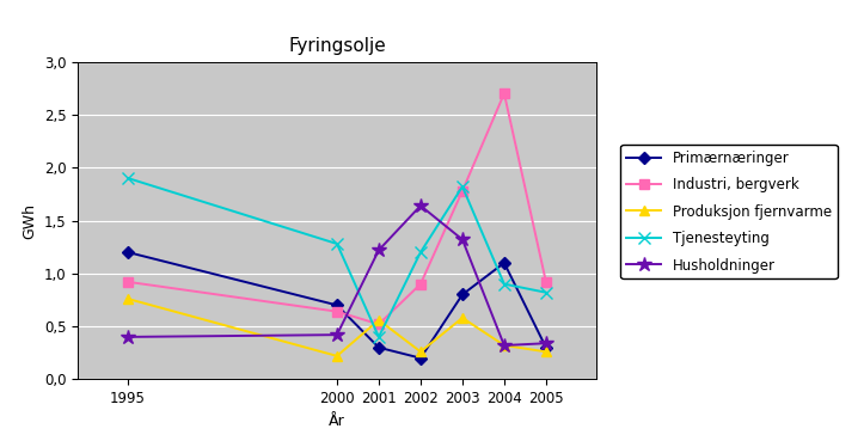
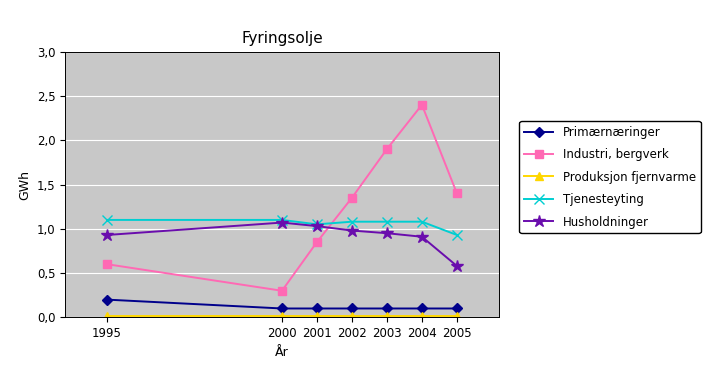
Primærnæringer/1995: 1,2 -> 0,2
Industri, bergverk/1995: 0,92 -> 0,60
Produksjon fjernvarme/1995: 0,76 -> 0,02
Tjenesteyting/1995: 1,90 -> 1,10
Husholdninger/1995: 0,40 -> 0,93
Primærnæringer/2000: 0,7 -> 0,1
Industri, bergverk/2000: 0,64 -> 0,30
Produksjon fjernvarme/2000: 0,22 -> 0,02
Tjenesteyting/2000: 1,28 -> 1,10
Husholdninger/2000: 0,42 -> 1,07
Primærnæringer/2001: 0,3 -> 0,1
Industri, bergverk/2001: 0,52 -> 0,85
Produksjon fjernvarme/2001: 0,56 -> 0,02
Tjenesteyting/2001: 0,40 -> 1,05
Husholdninger/2001: 1,22 -> 1,03
Primærnæringer/2002: 0,2 -> 0,1
Industri, bergverk/2002: 0,90 -> 1,35
Produksjon fjernvarme/2002: 0,26 -> 0,02
Tjenesteyting/2002: 1,20 -> 1,08
Husholdninger/2002: 1,64 -> 0,98
Primærnæringer/2003: 0,8 -> 0,1
Industri, bergverk/2003: 1,78 -> 1,90
Produksjon fjernvarme/2003: 0,58 -> 0,02
Tjenesteyting/2003: 1,82 -> 1,08
Husholdninger/2003: 1,32 -> 0,95
Primærnæringer/2004: 1,1 -> 0,1
Industri, bergverk/2004: 2,70 -> 2,40
Produksjon fjernvarme/2004: 0,32 -> 0,02
Tjenesteyting/2004: 0,90 -> 1,08
Husholdninger/2004: 0,32 -> 0,91
Primærnæringer/2005: 0,3 -> 0,1
Industri, bergverk/2005: 0,92 -> 1,40
Produksjon fjernvarme/2005: 0,26 -> 0,02
Tjenesteyting/2005: 0,82 -> 0,93
Husholdninger/2005: 0,34 -> 0,58
